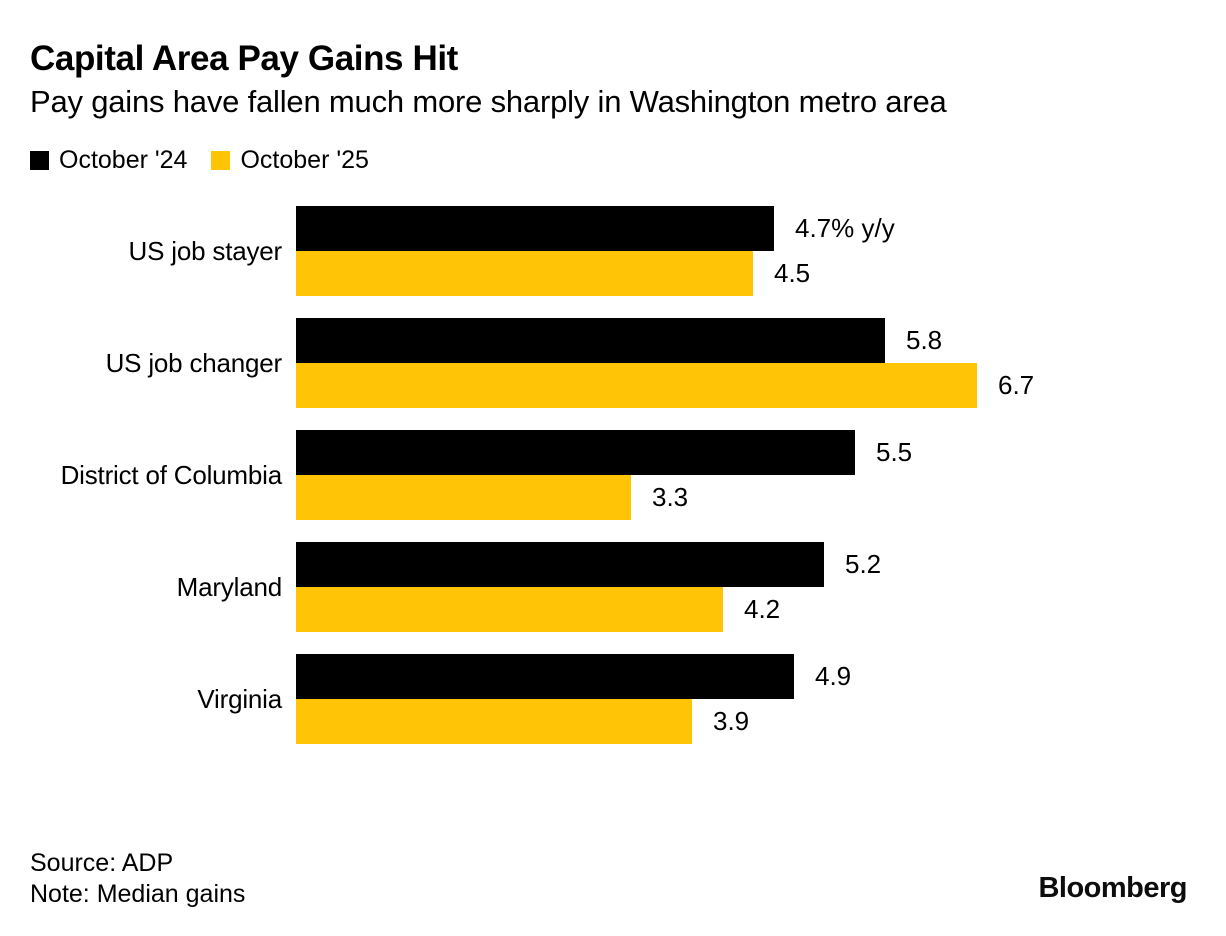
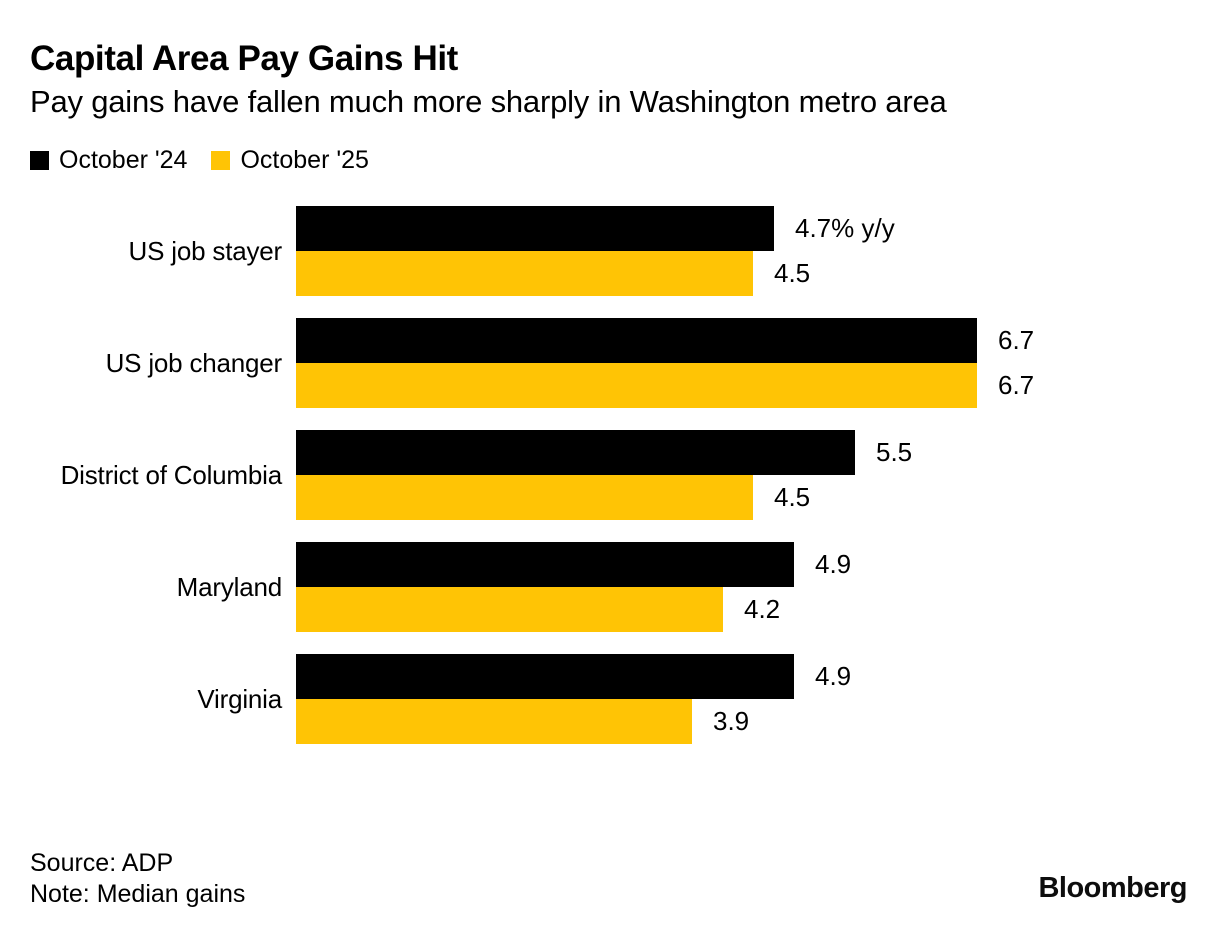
October '24/US job changer: 5.8 -> 6.7
October '25/District of Columbia: 3.3 -> 4.5
October '24/Maryland: 5.2 -> 4.9
